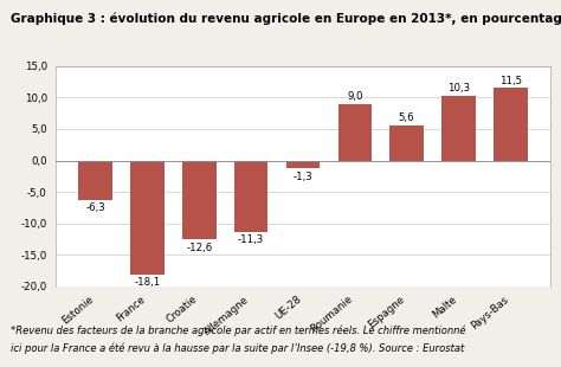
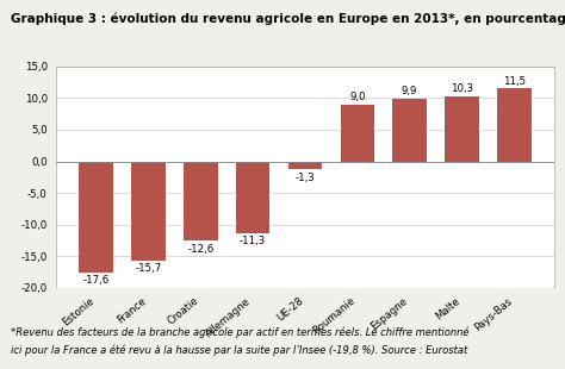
Estonie: -6,3 -> -17,6
France: -18,1 -> -15,7
Espagne: 5,6 -> 9,9
